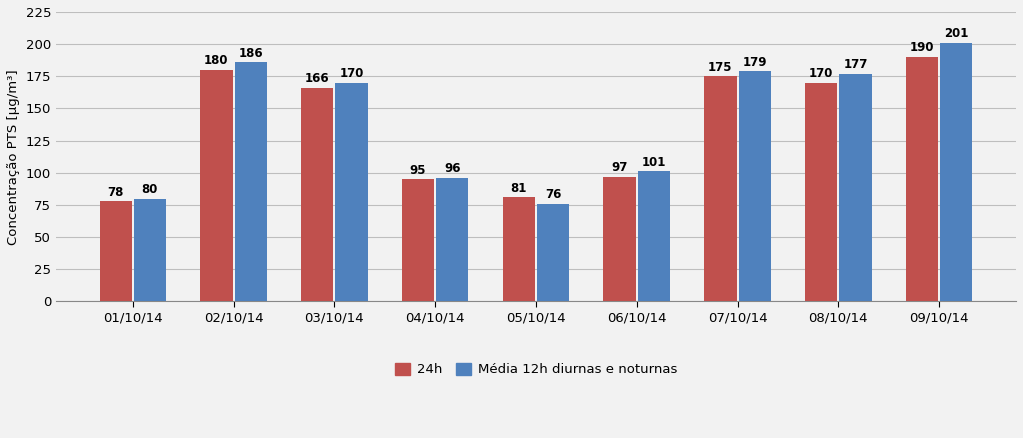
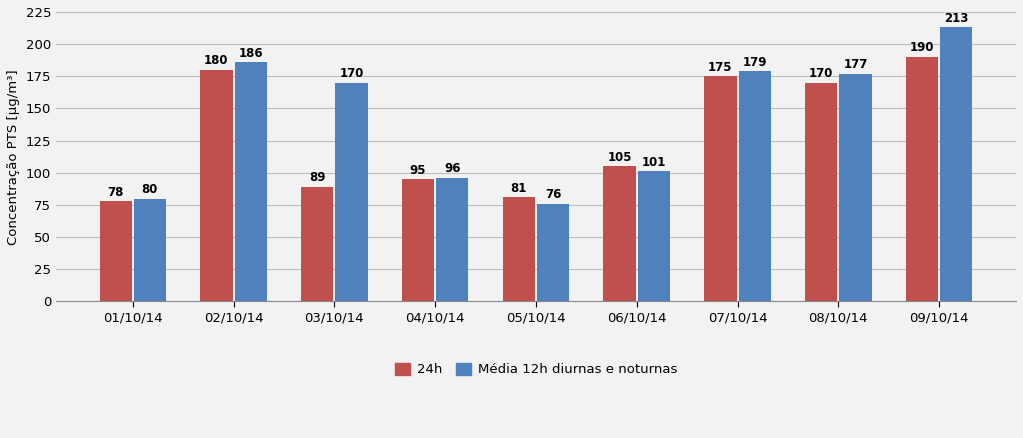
24h/03/10/14: 166 -> 89
24h/06/10/14: 97 -> 105
Média 12h diurnas e noturnas/09/10/14: 201 -> 213
